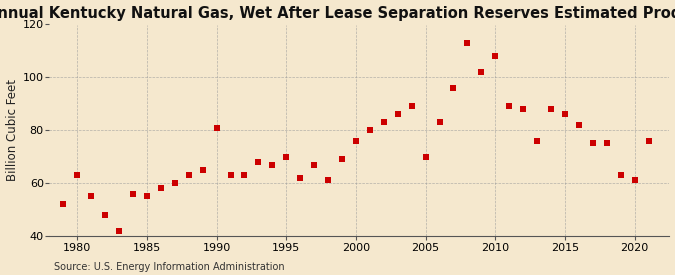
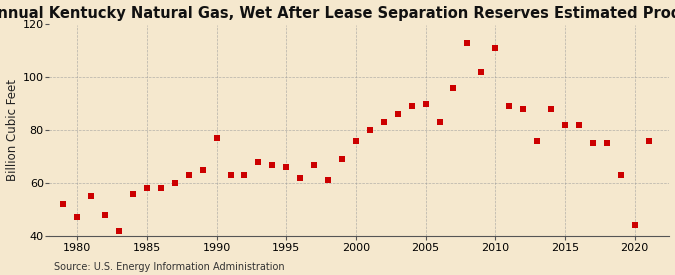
1980: 63 -> 47
1985: 55 -> 58
1990: 81 -> 77
1995: 70 -> 66
2005: 70 -> 90
2010: 108 -> 111
2015: 86 -> 82
2020: 61 -> 44
